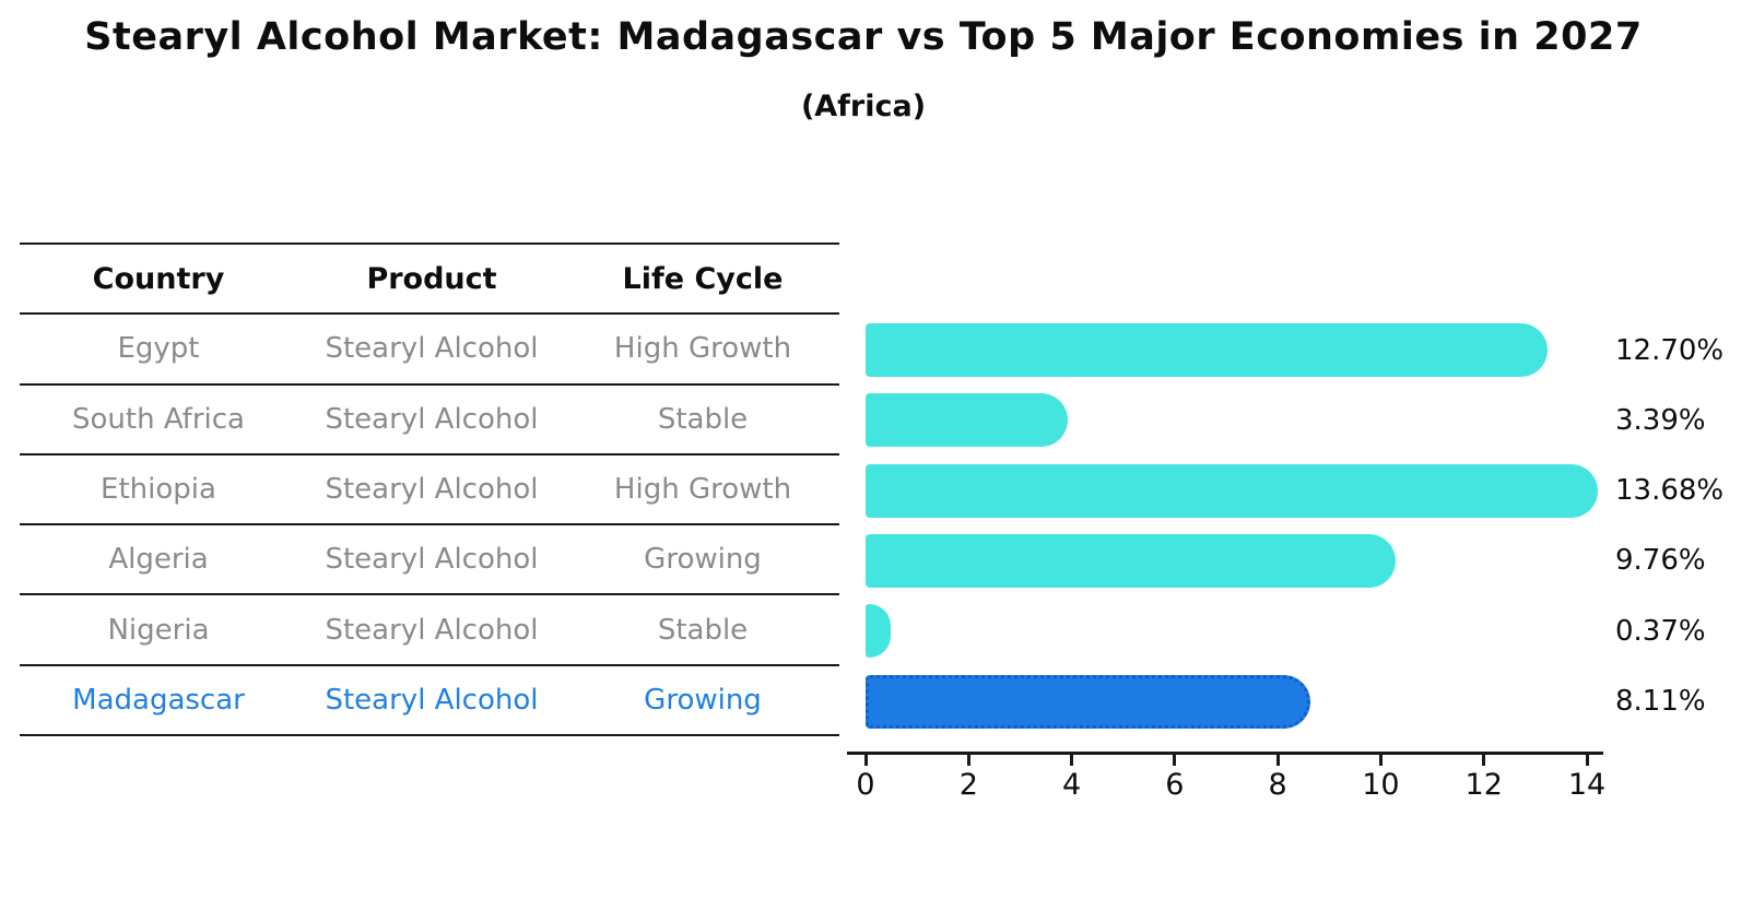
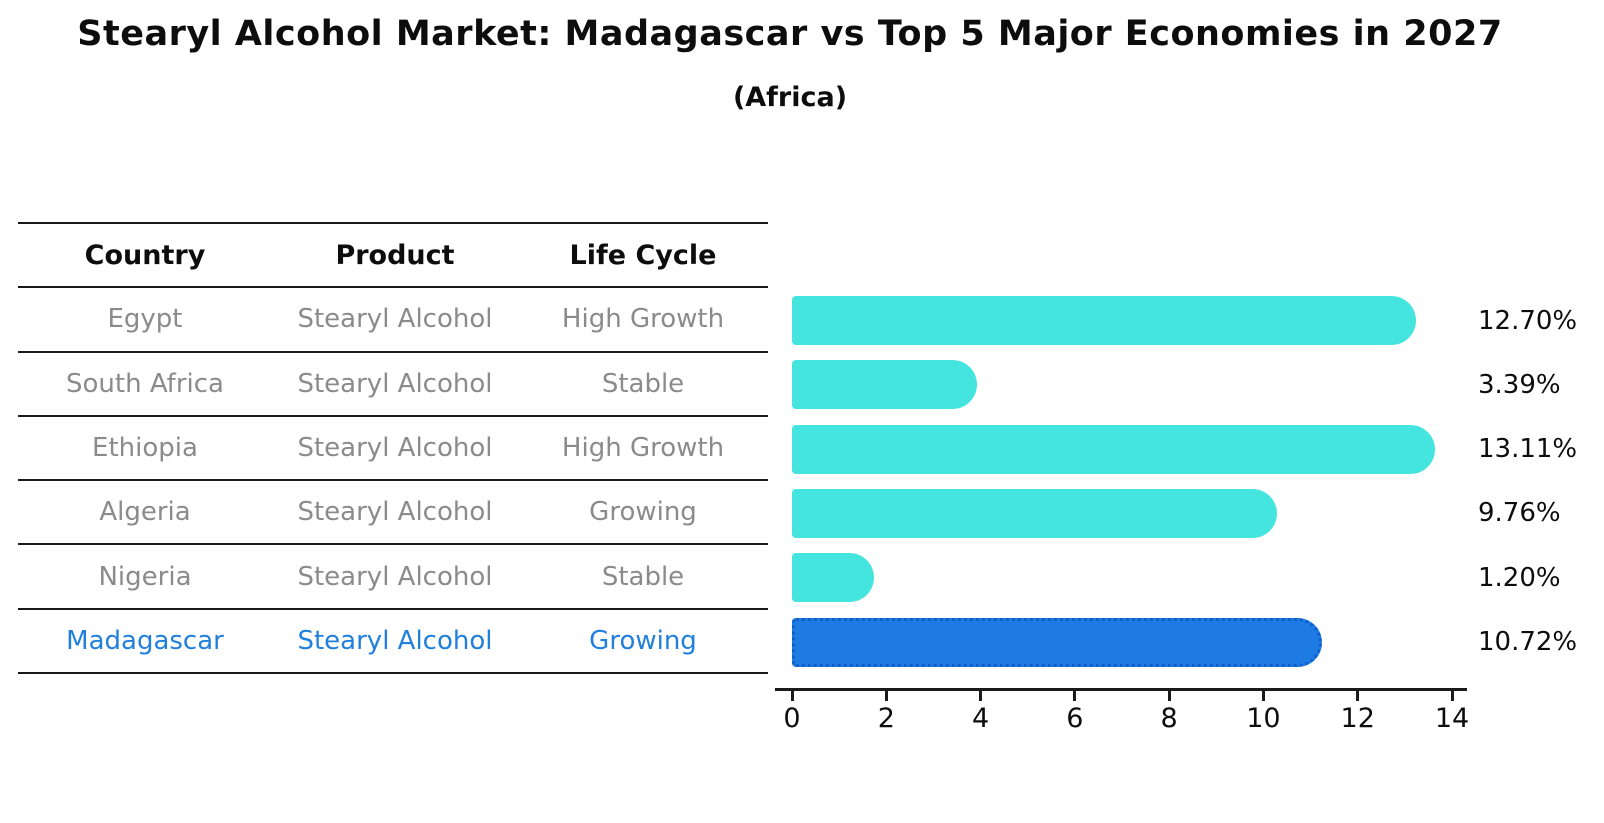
Ethiopia: 13.68% -> 13.11%
Nigeria: 0.37% -> 1.20%
Madagascar: 8.11% -> 10.72%
